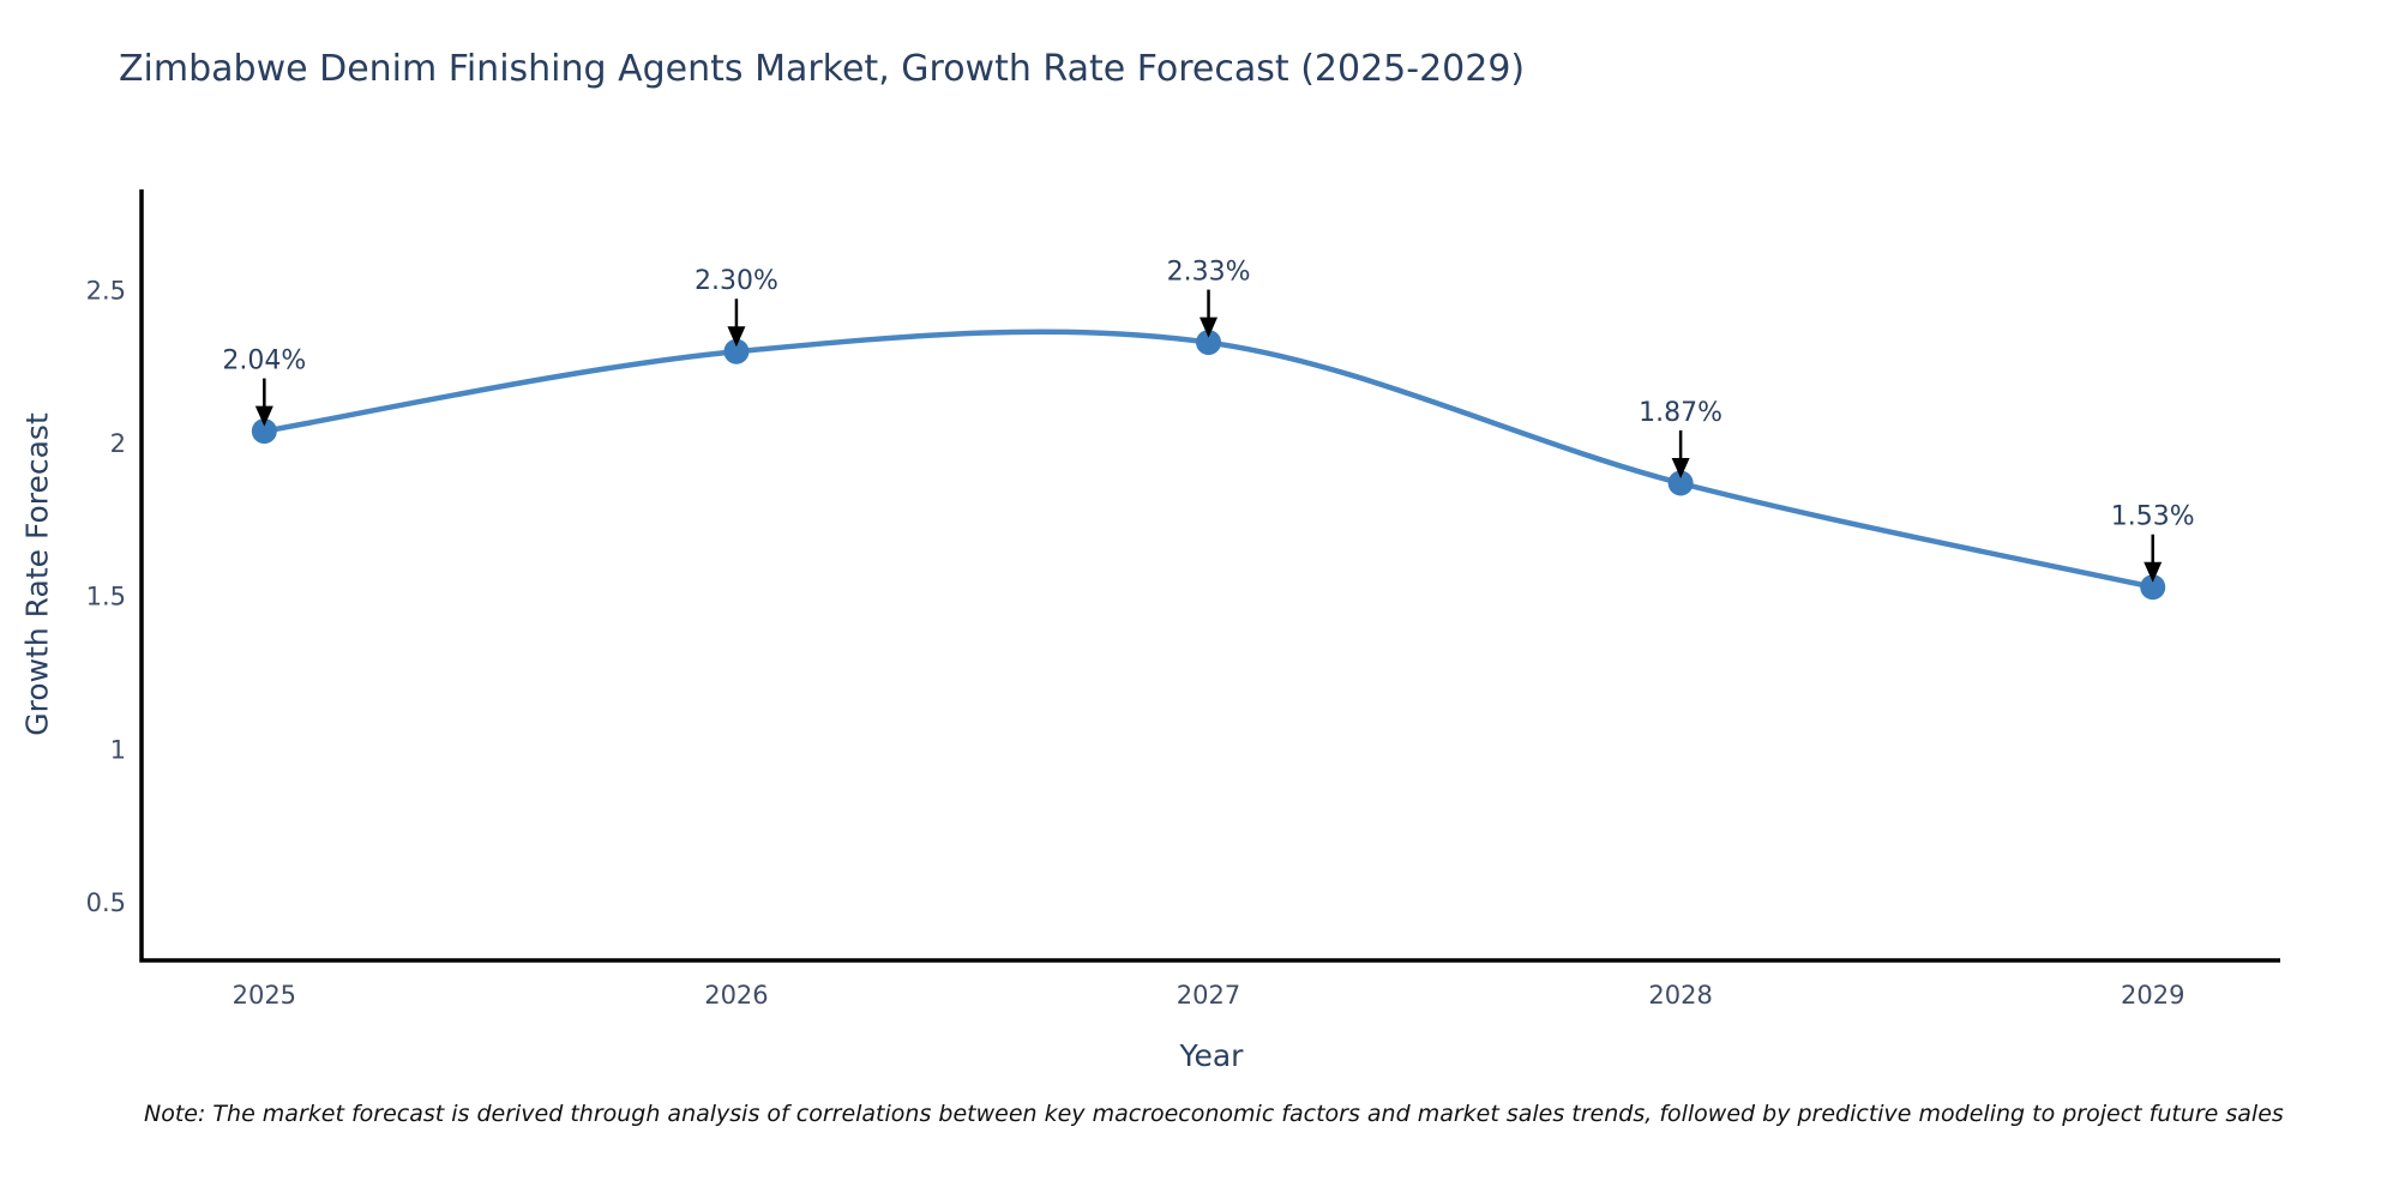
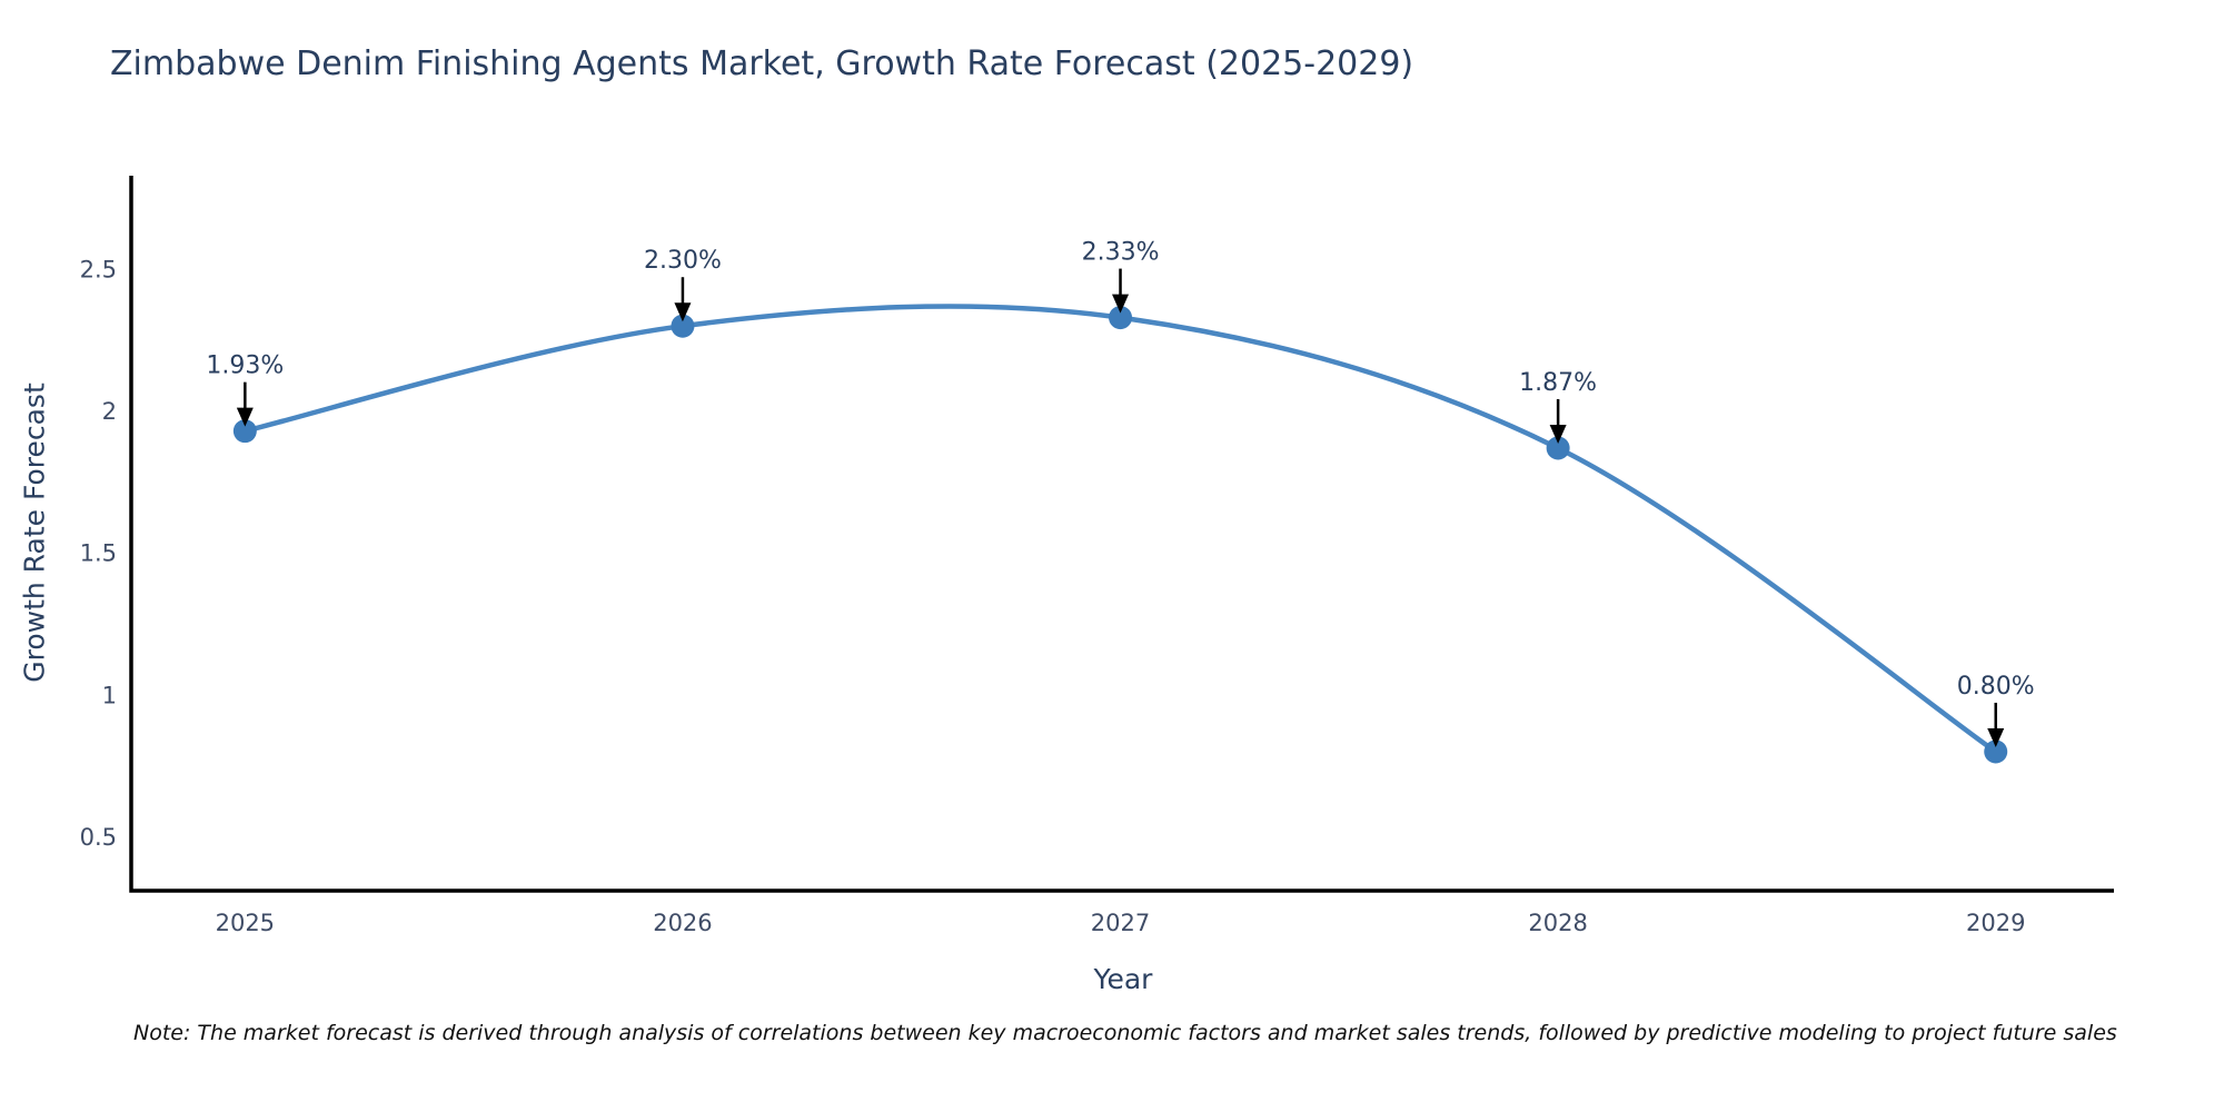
2025: 2.04% -> 1.93%
2029: 1.53% -> 0.80%
